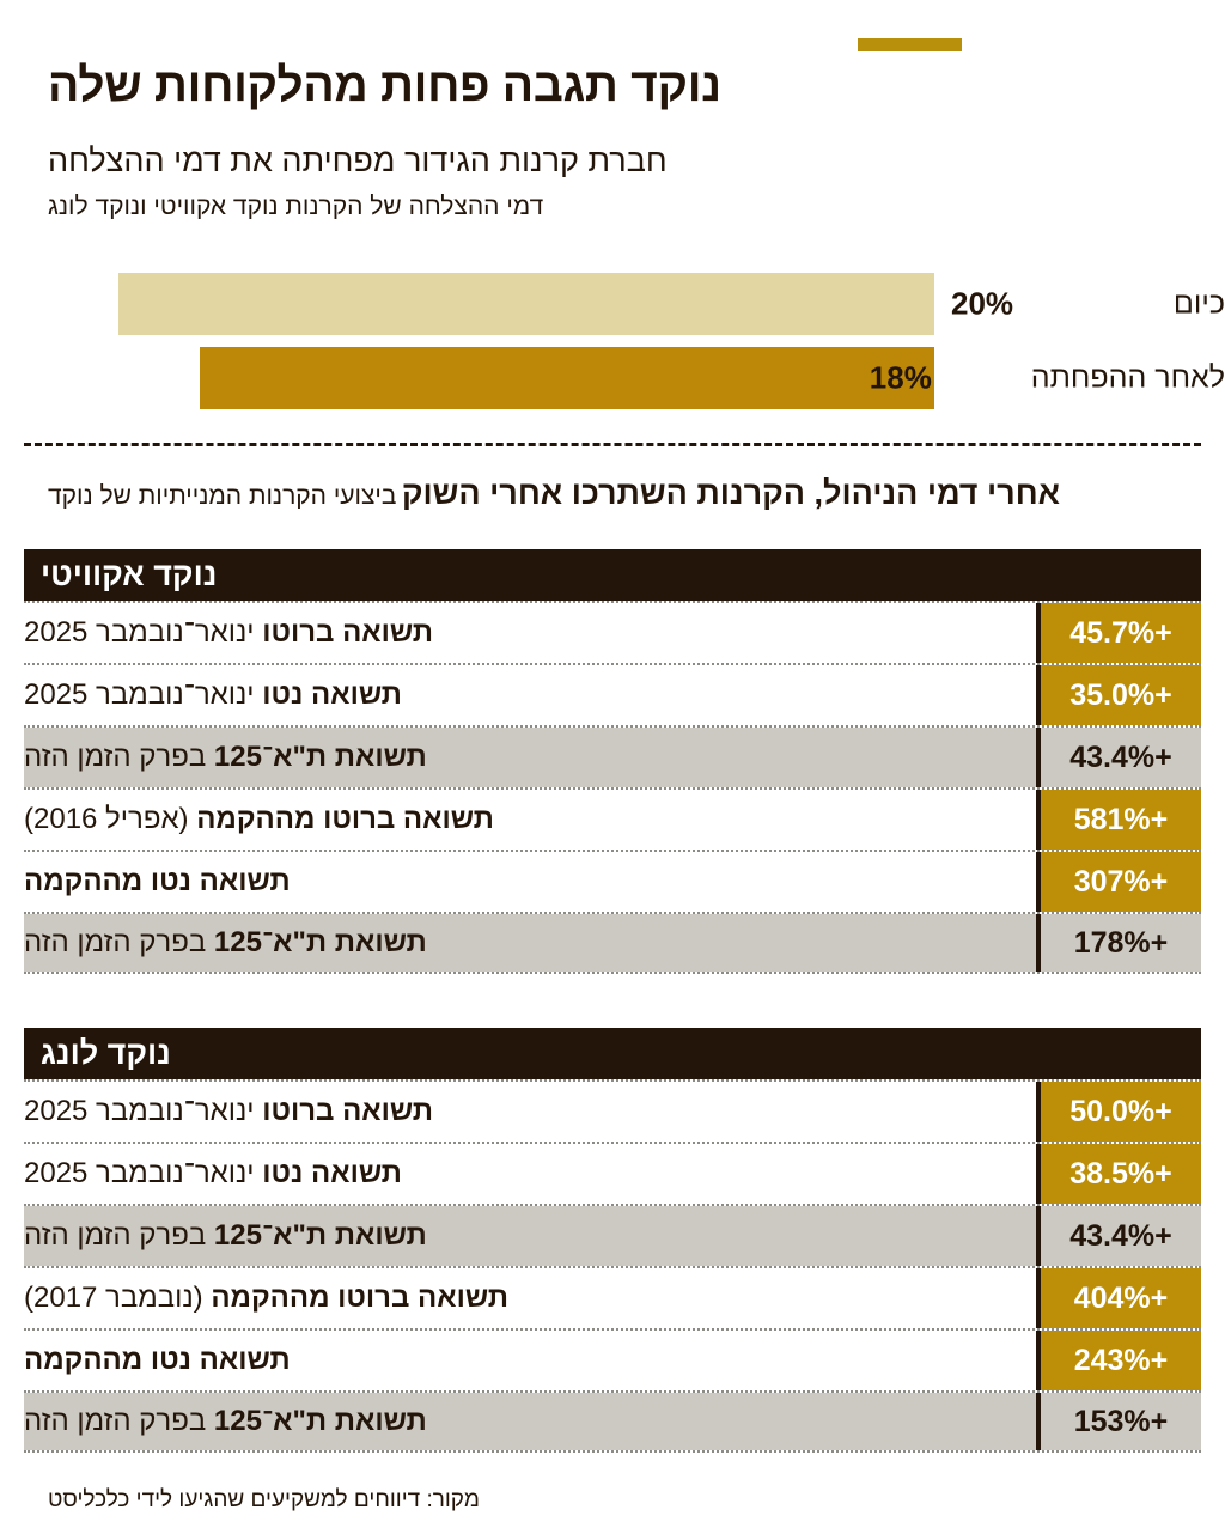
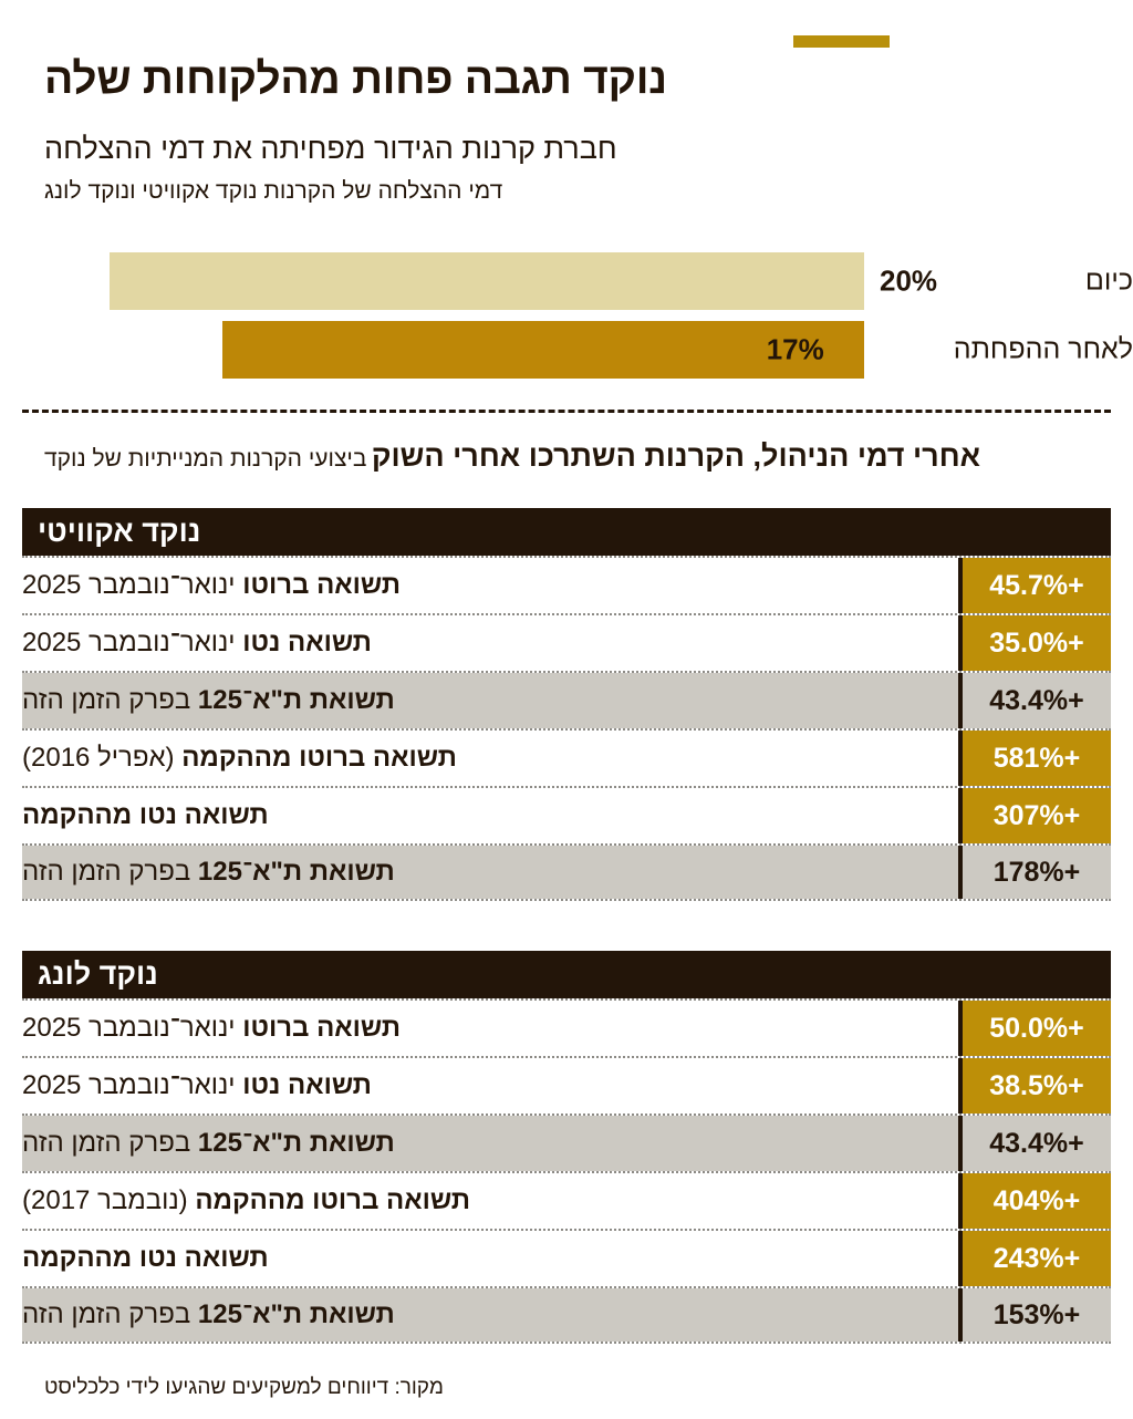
לאחר ההפחתה: 18% -> 17%
